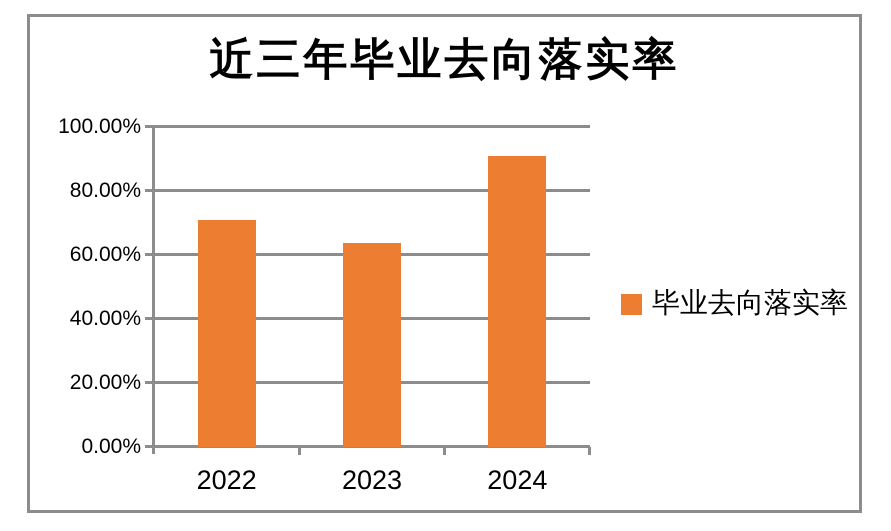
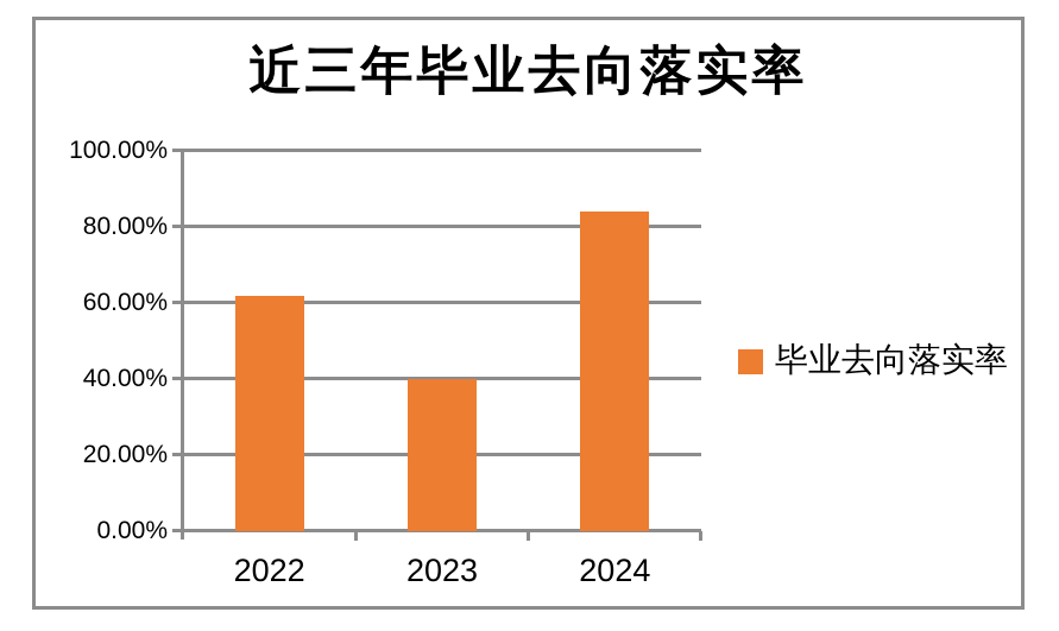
2022: 71% -> 62%
2023: 64% -> 40%
2024: 91% -> 84%
